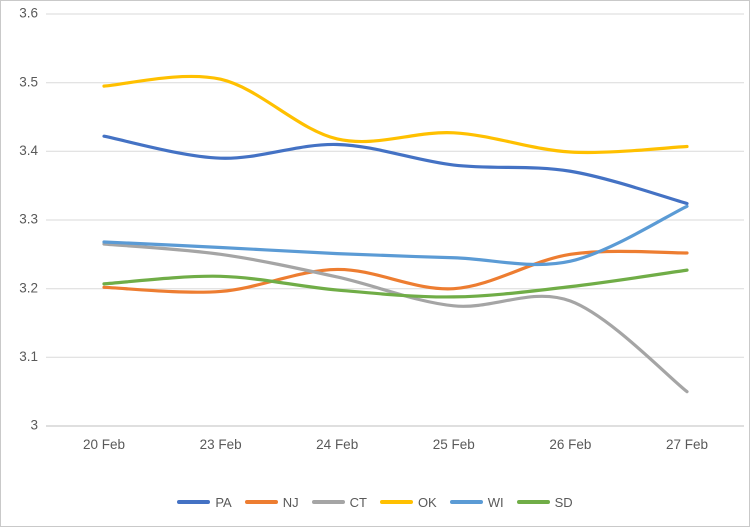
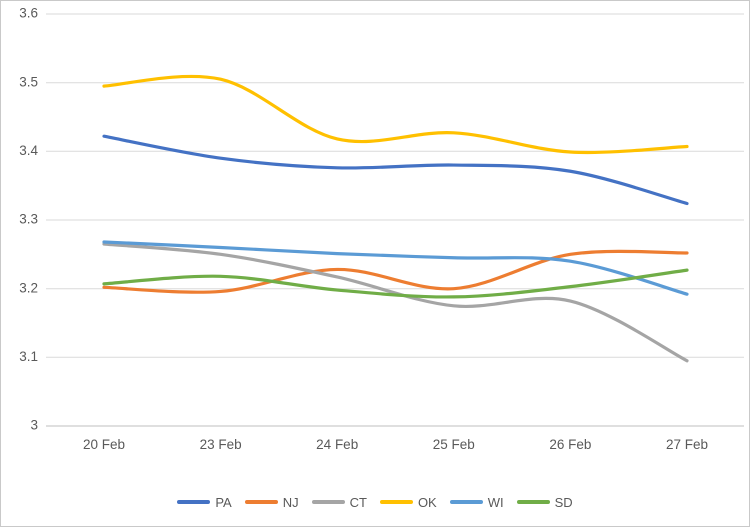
PA/24 Feb: 3.41 -> 3.38
CT/27 Feb: 3.05 -> 3.10
WI/27 Feb: 3.32 -> 3.19
